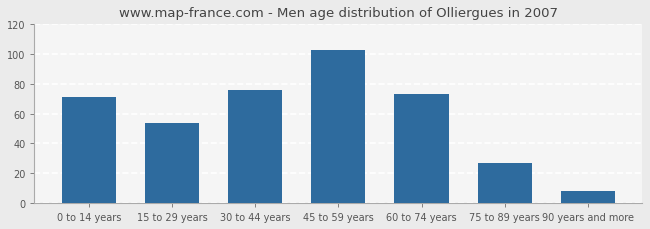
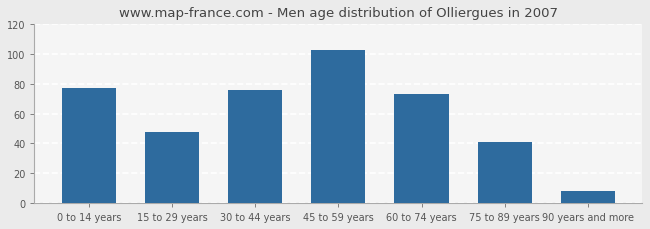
0 to 14 years: 71 -> 77
15 to 29 years: 54 -> 48
75 to 89 years: 27 -> 41
